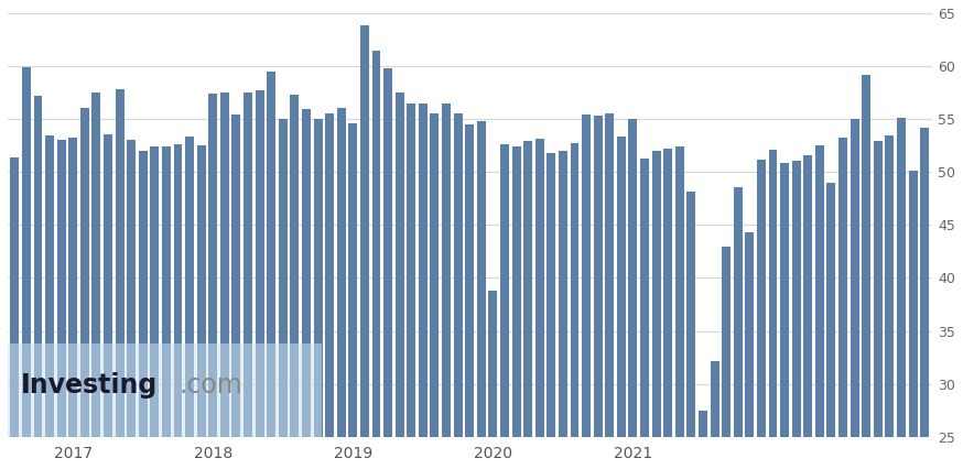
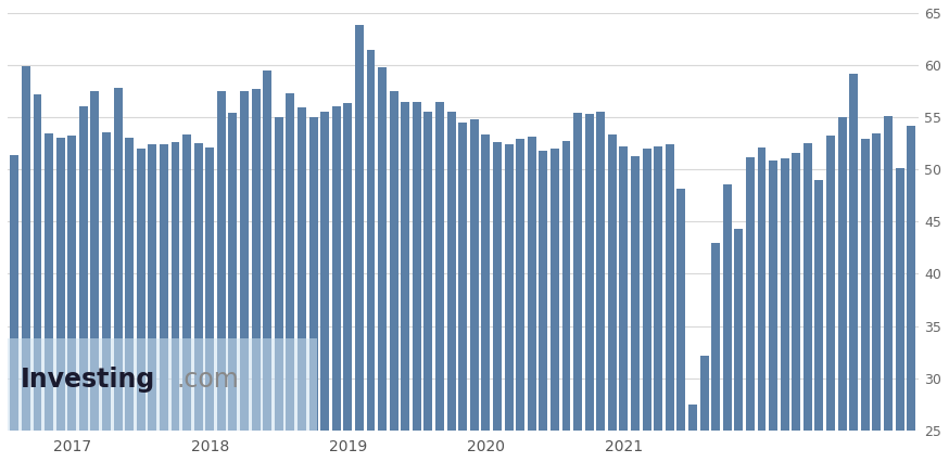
2018: 57.4 -> 52.1
2019: 54.6 -> 56.4
2020: 38.8 -> 53.4
2021: 55.0 -> 52.2
